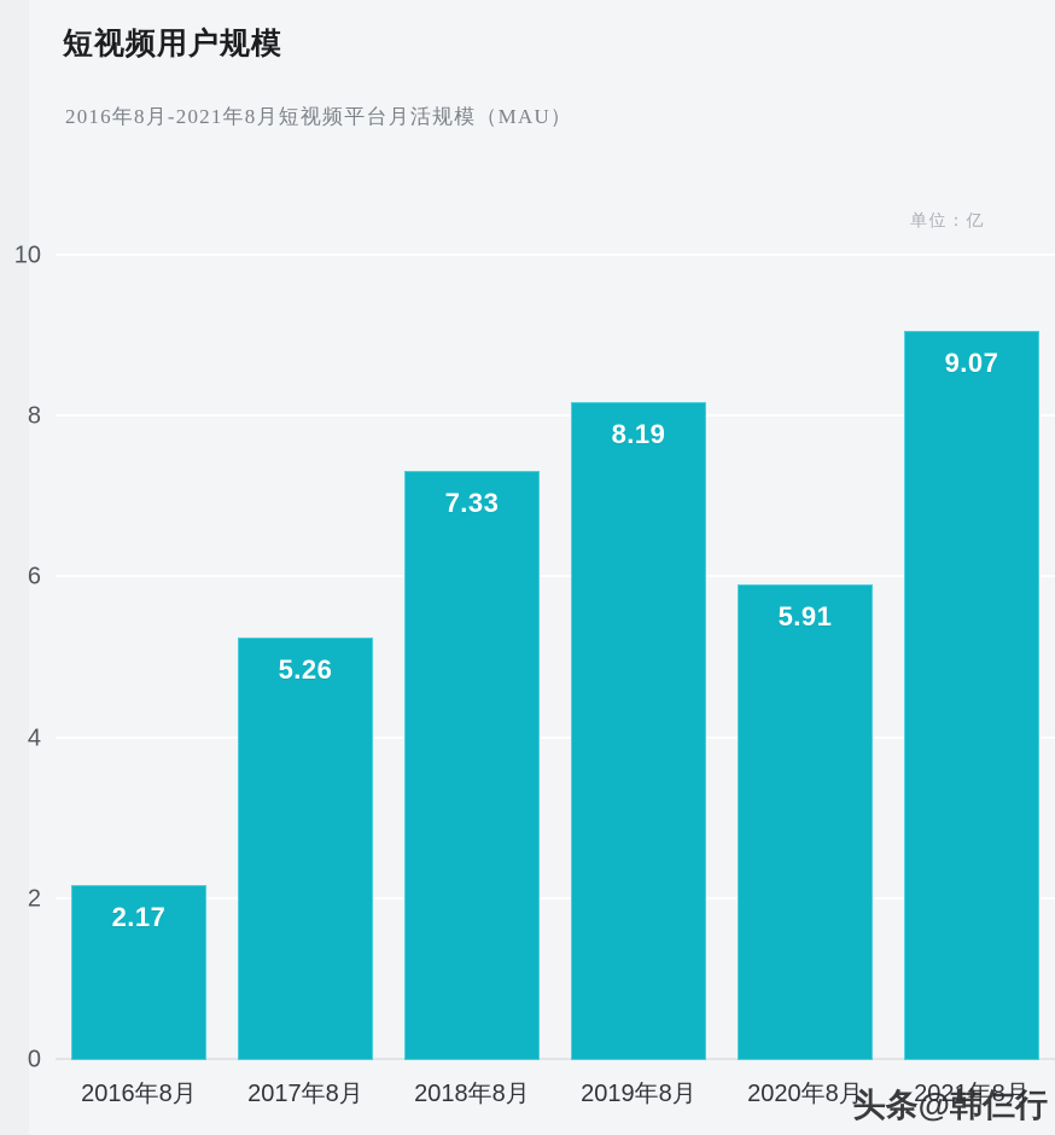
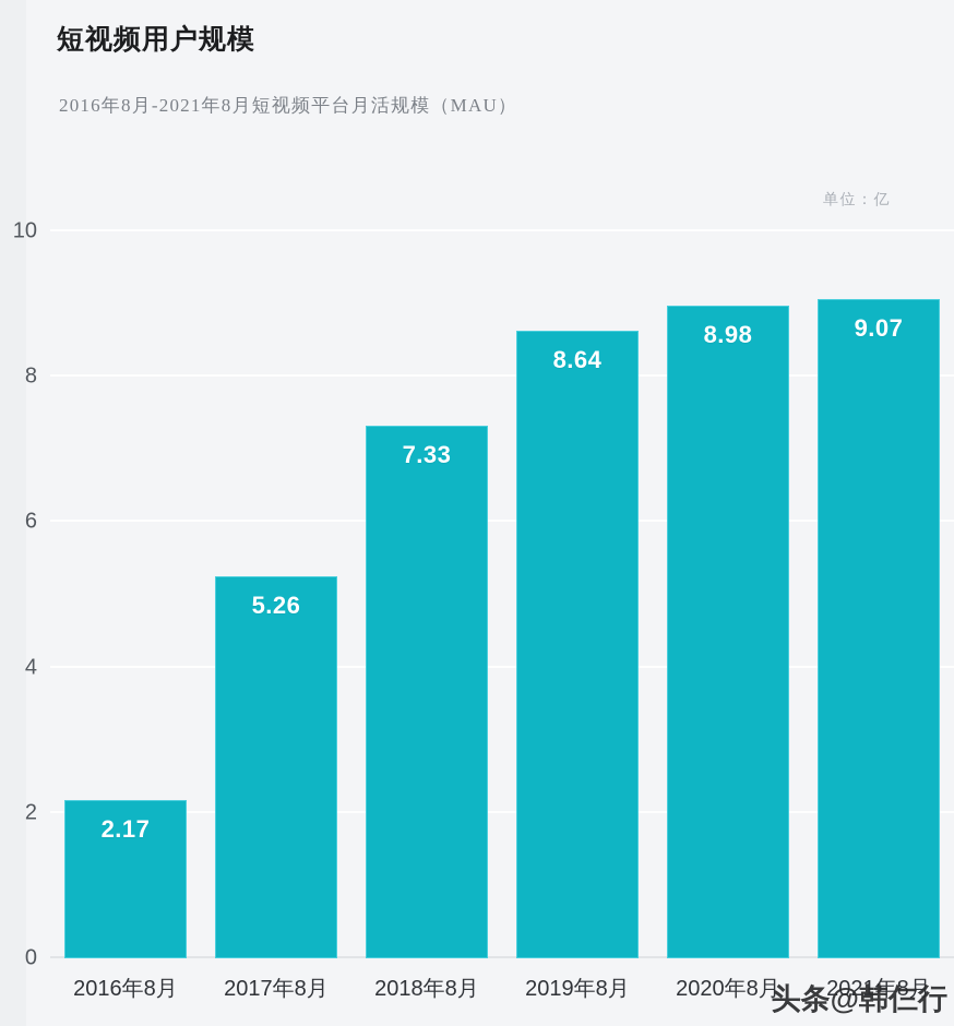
2019年8月: 8.19 -> 8.64
2020年8月: 5.91 -> 8.98
